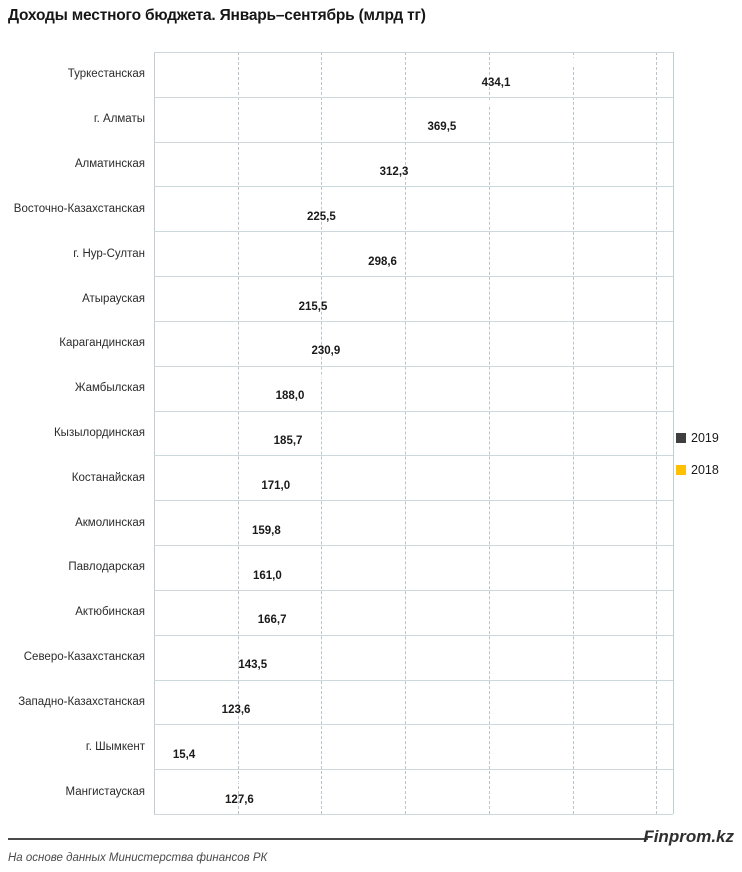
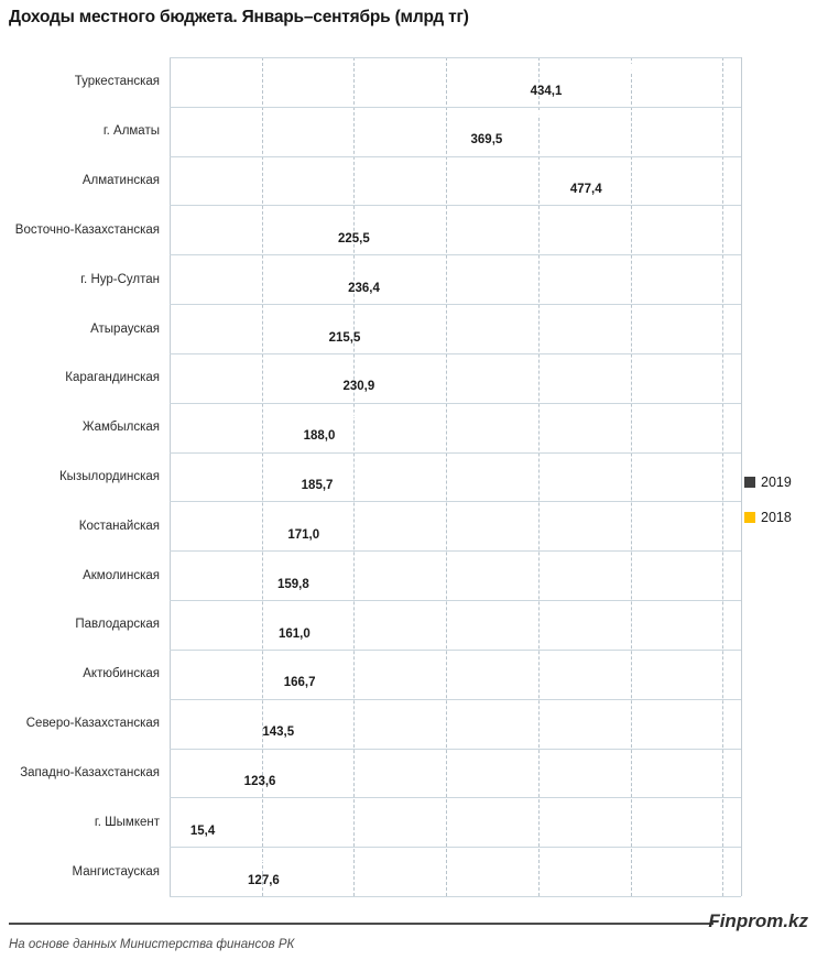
2018/Алматинская: 312,3 -> 477,4
2018/г. Нур-Султан: 298,6 -> 236,4
2019/г. Шымкент: 145,7 -> 372,8
